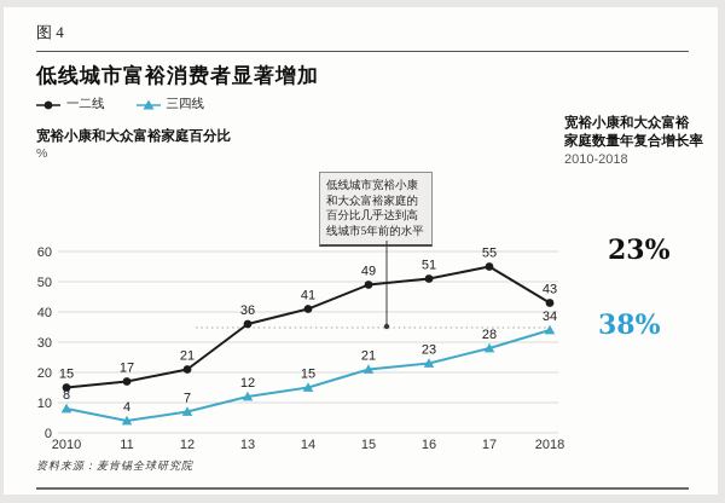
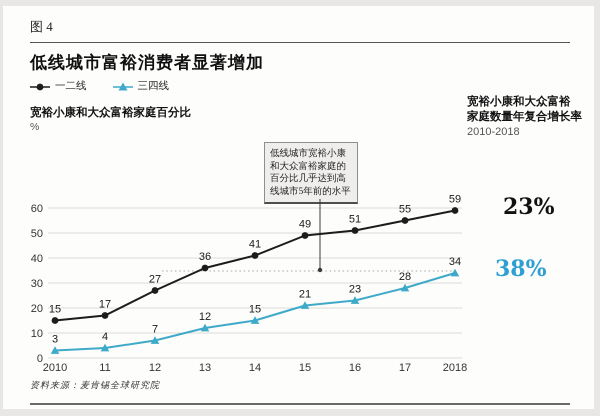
三四线/2010: 8 -> 3
一二线/12: 21 -> 27
一二线/2018: 43 -> 59
